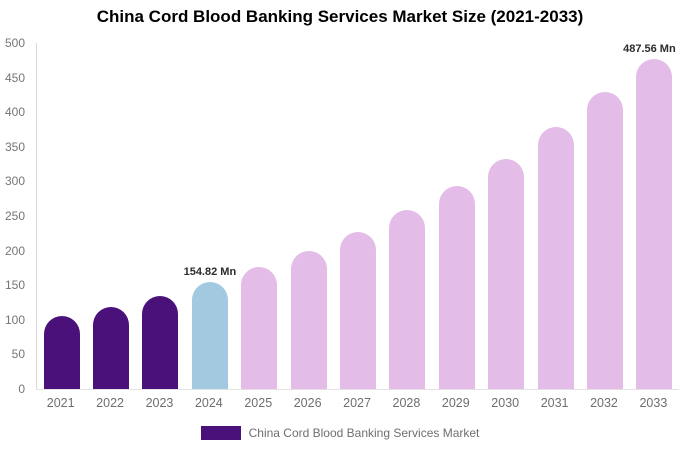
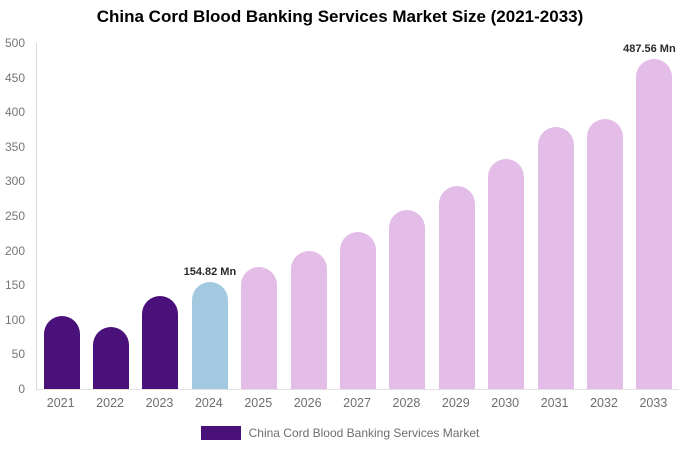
2022: 120 -> 90
2032: 430 -> 390
